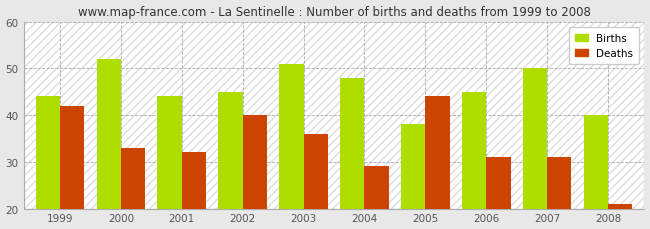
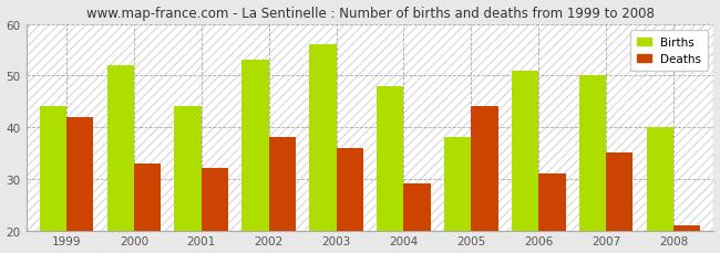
Births/2002: 45 -> 53
Deaths/2002: 40 -> 38
Births/2003: 51 -> 56
Births/2006: 45 -> 51
Deaths/2007: 31 -> 35
